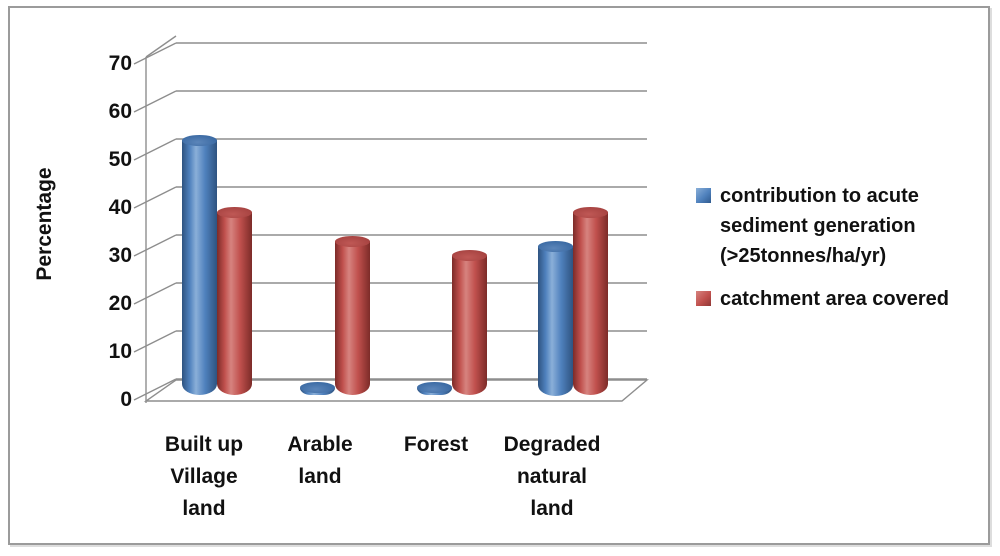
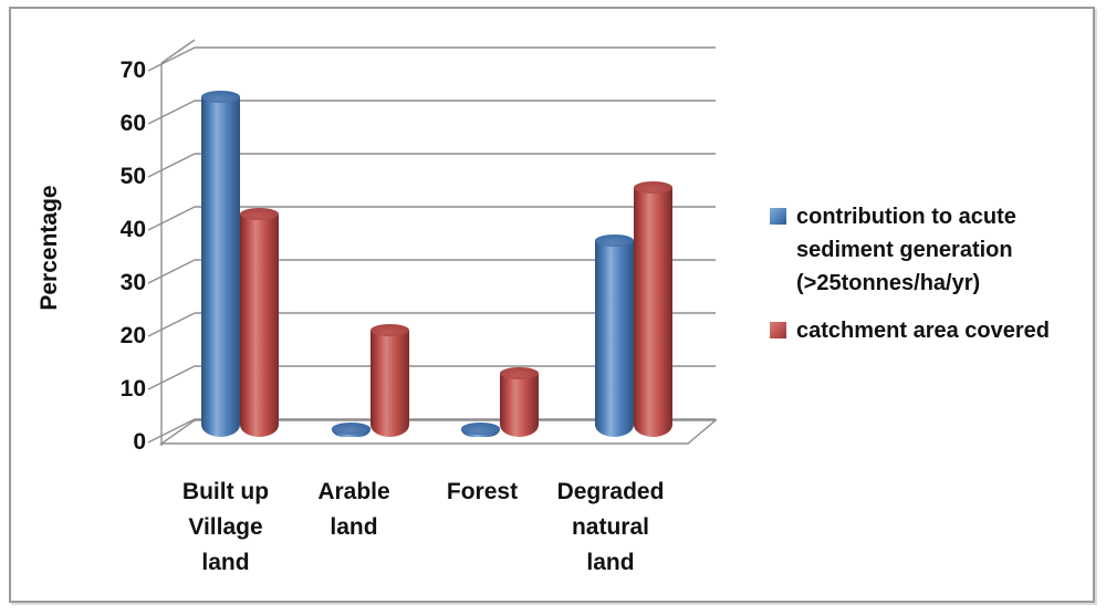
contribution to acute sediment generation (>25tonnes/ha/yr)/Built up Village land: 52 -> 63
catchment area covered/Built up Village land: 37 -> 41
catchment area covered/Arable land: 31 -> 19
catchment area covered/Forest: 28 -> 11
contribution to acute sediment generation (>25tonnes/ha/yr)/Degraded natural land: 30 -> 36
catchment area covered/Degraded natural land: 37 -> 46
